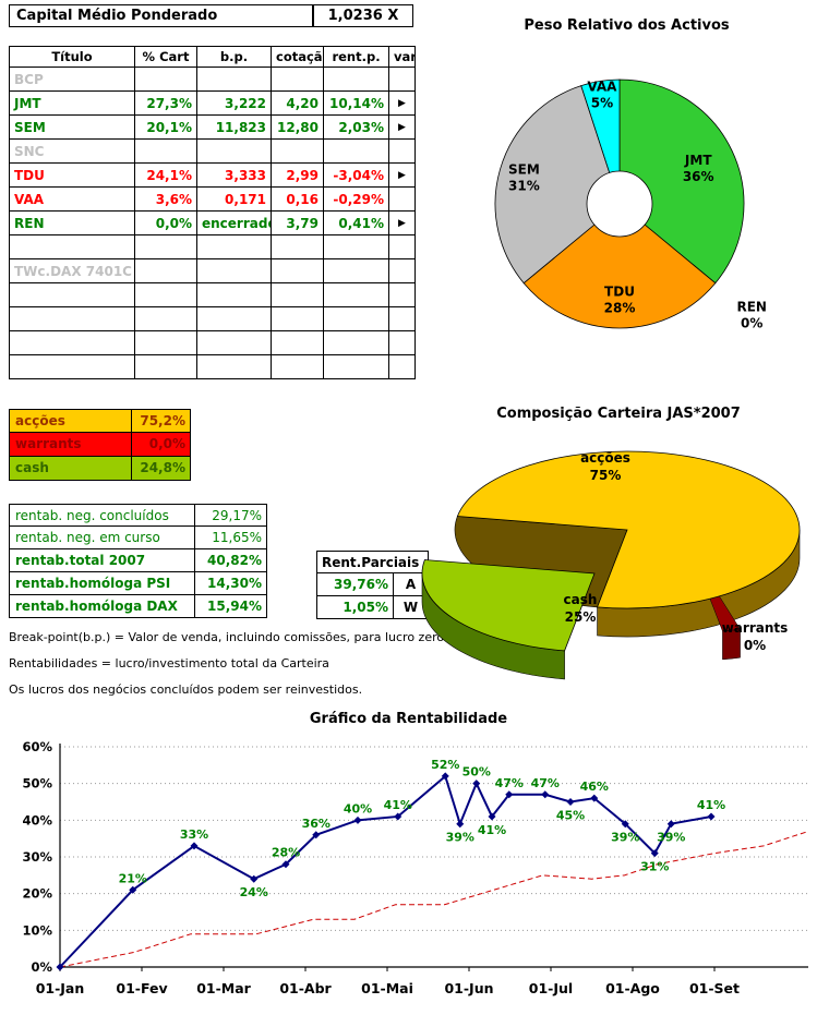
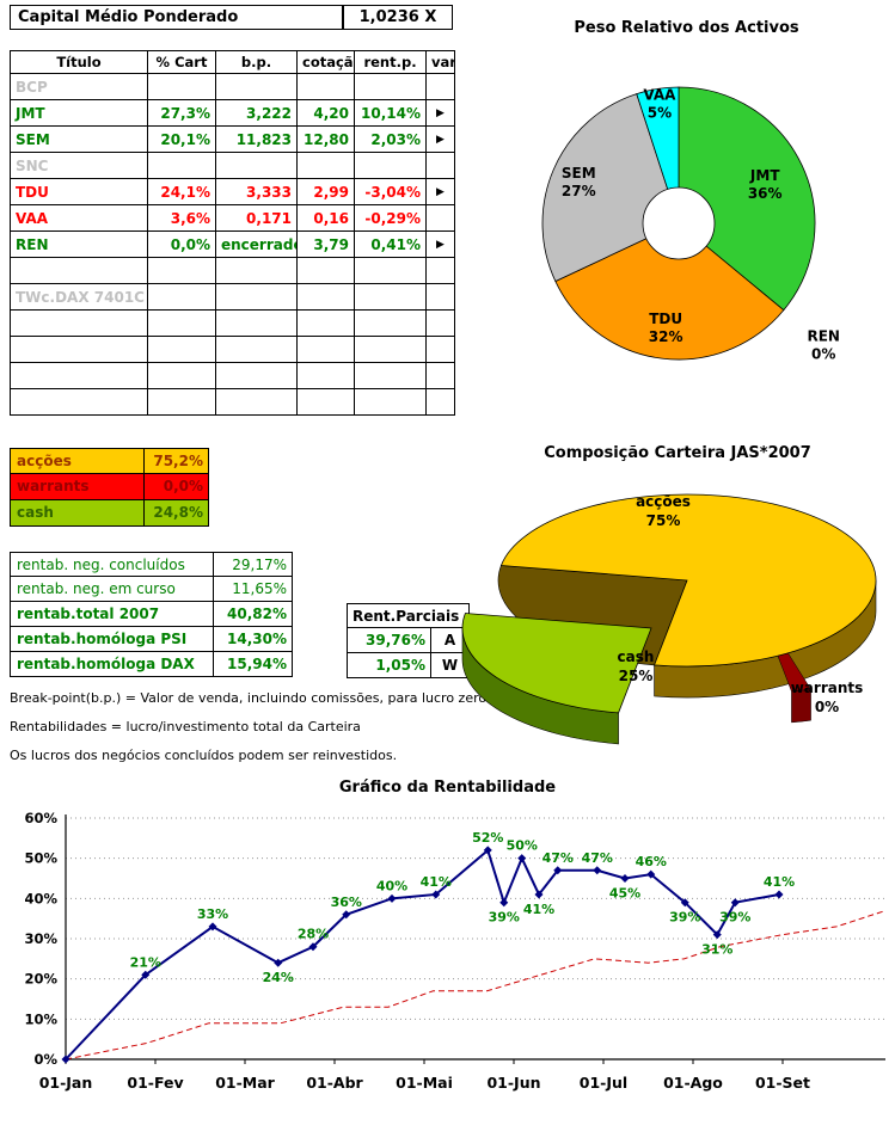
Peso Relativo dos Activos/TDU: 28% -> 32%
Peso Relativo dos Activos/SEM: 31% -> 27%
